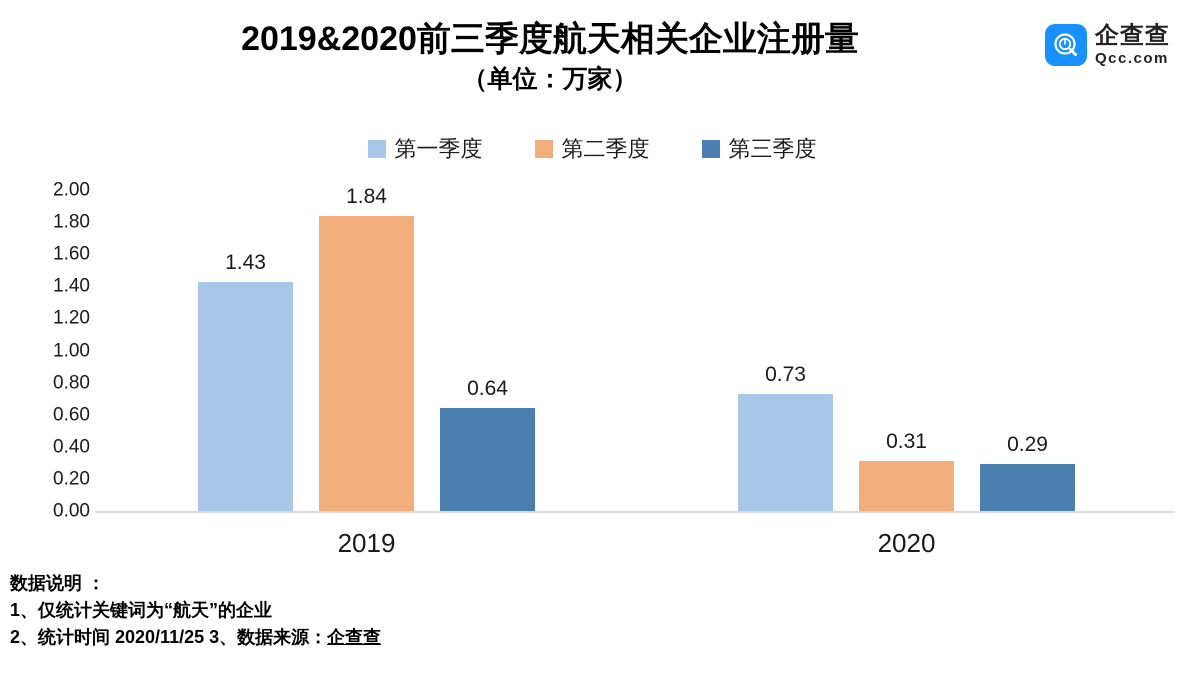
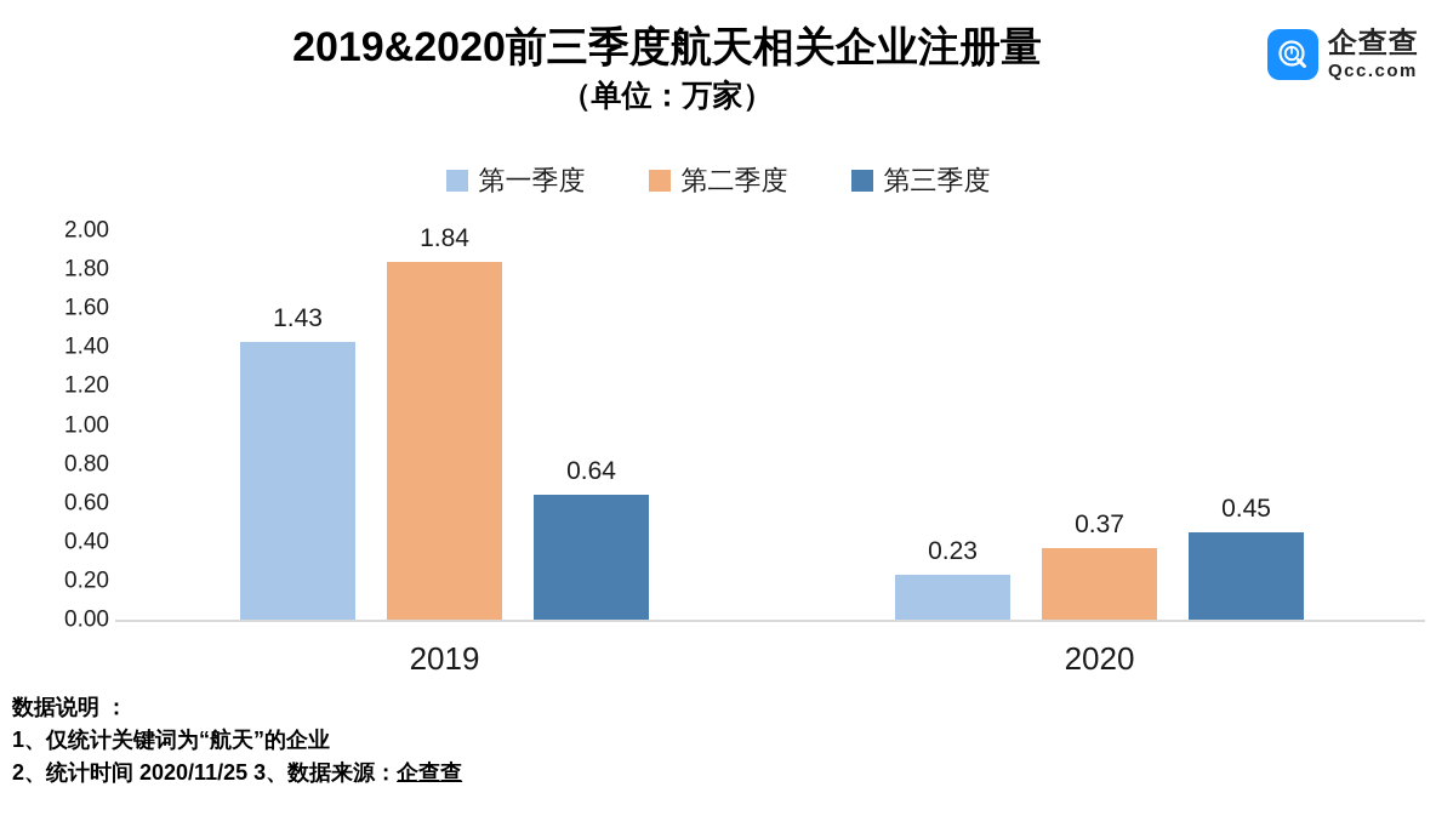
第一季度/2020: 0.73 -> 0.23
第二季度/2020: 0.31 -> 0.37
第三季度/2020: 0.29 -> 0.45
